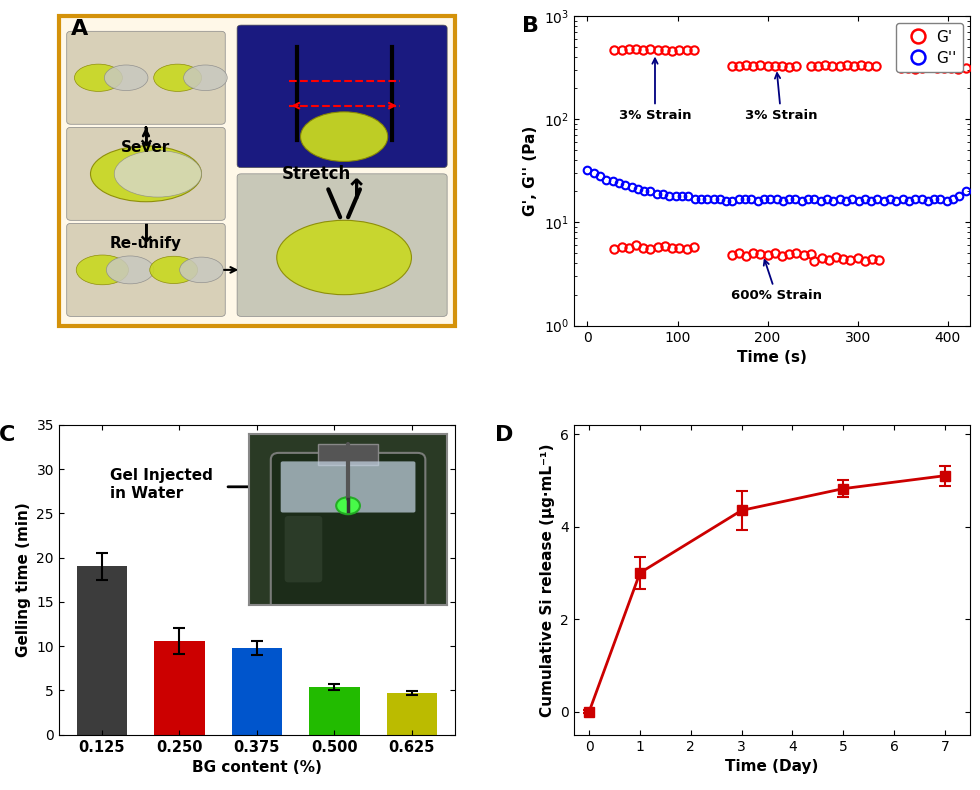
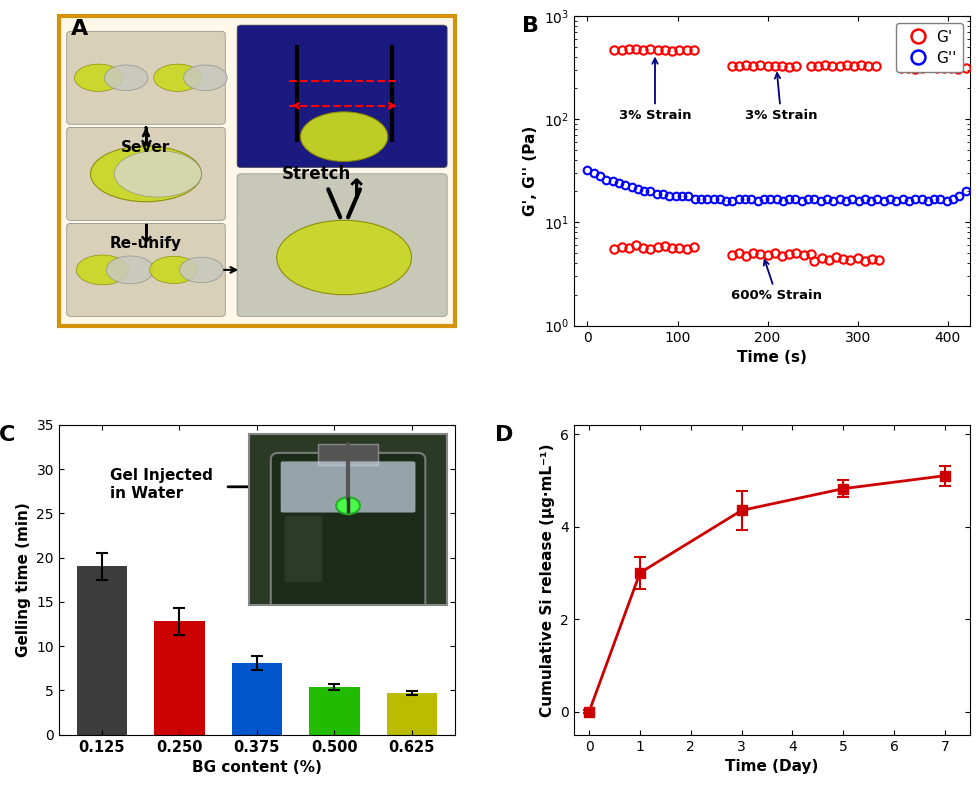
0.250: 10.6 -> 12.8
0.375: 9.8 -> 8.1
